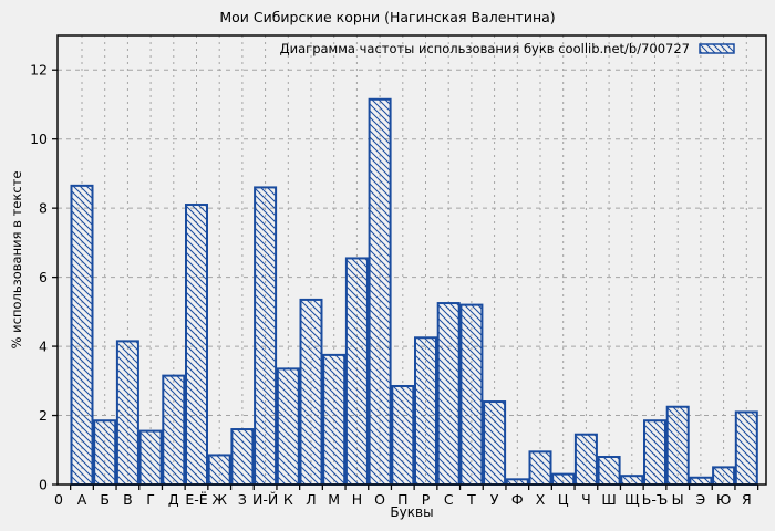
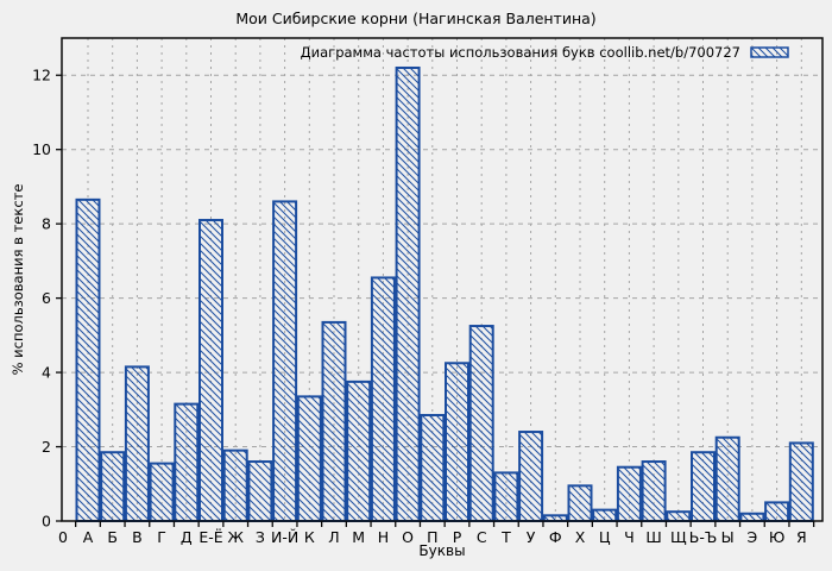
Ж: 0.8 -> 1.9
О: 11.2 -> 12.2
Т: 5.2 -> 1.3
Ш: 0.8 -> 1.6
